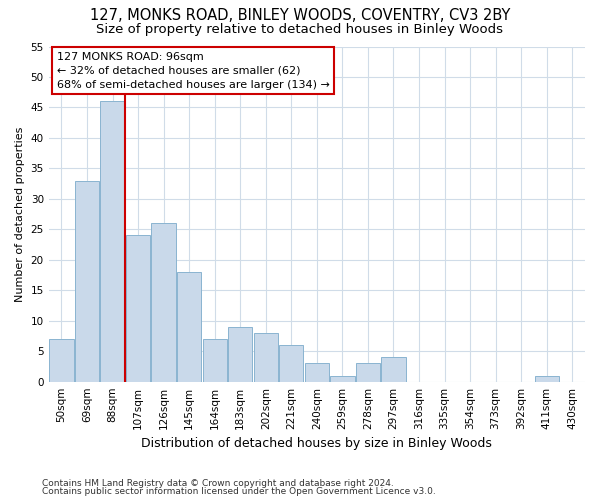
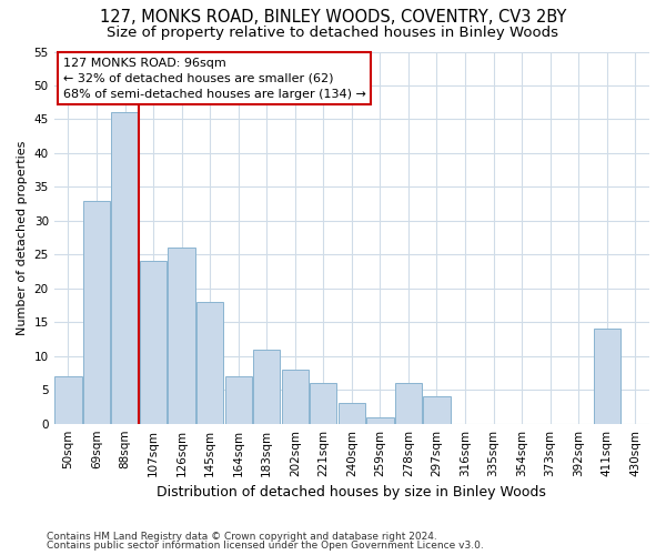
183sqm: 9 -> 11
278sqm: 3 -> 6
411sqm: 1 -> 14
